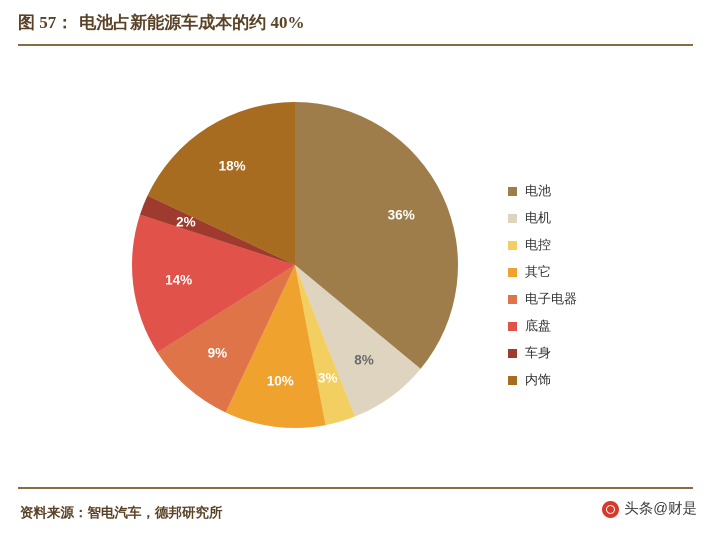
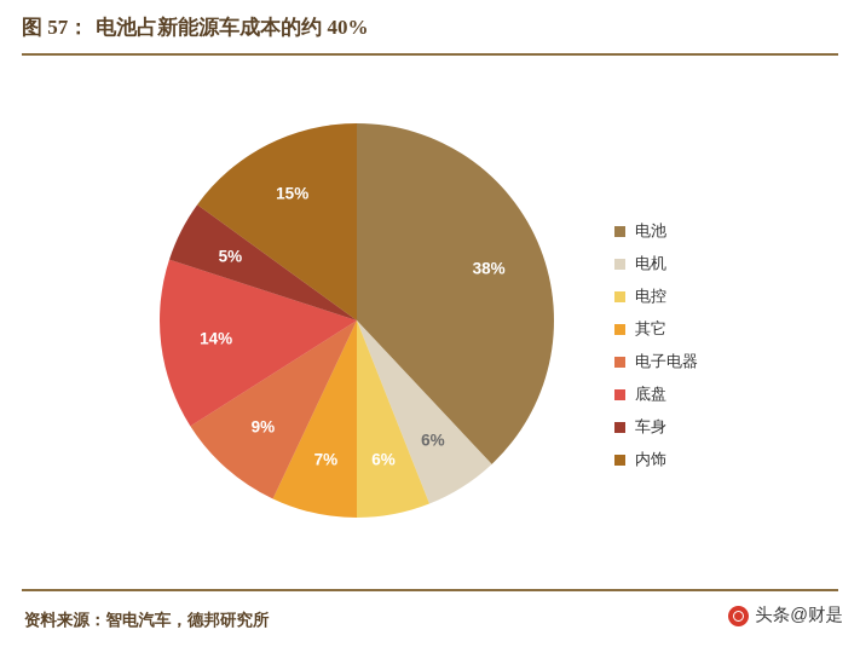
电池: 36% -> 38%
电机: 8% -> 6%
电控: 3% -> 6%
其它: 10% -> 7%
车身: 2% -> 5%
内饰: 18% -> 15%
